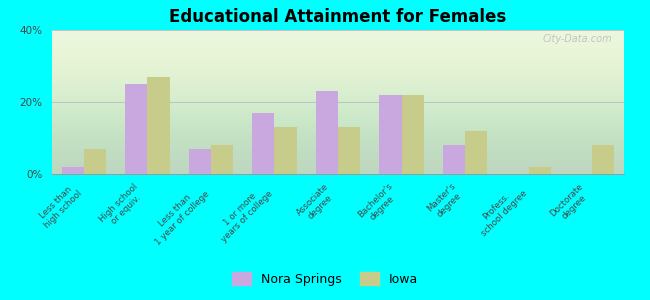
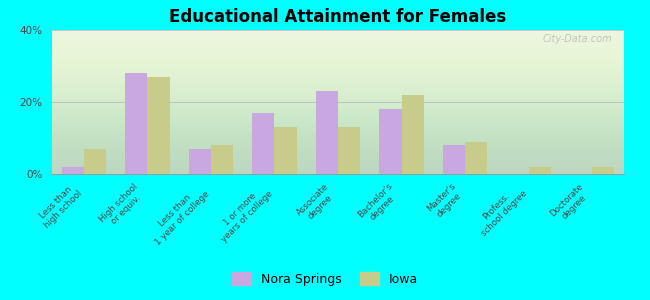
Nora Springs/High school or equiv.: 25% -> 28%
Nora Springs/Bachelor's degree: 22% -> 18%
Iowa/Master's degree: 12% -> 9%
Iowa/Doctorate degree: 8% -> 2%
